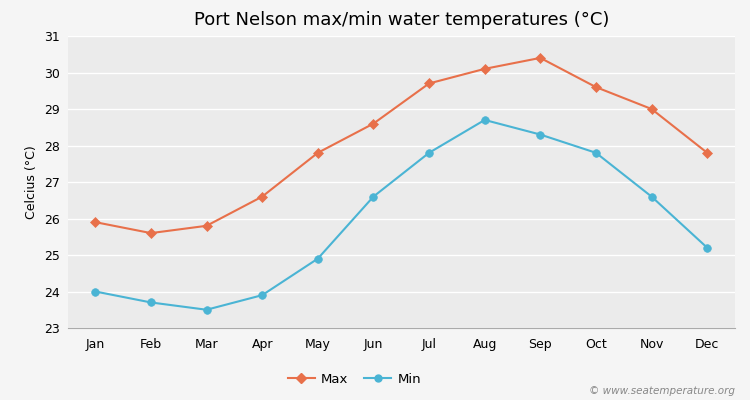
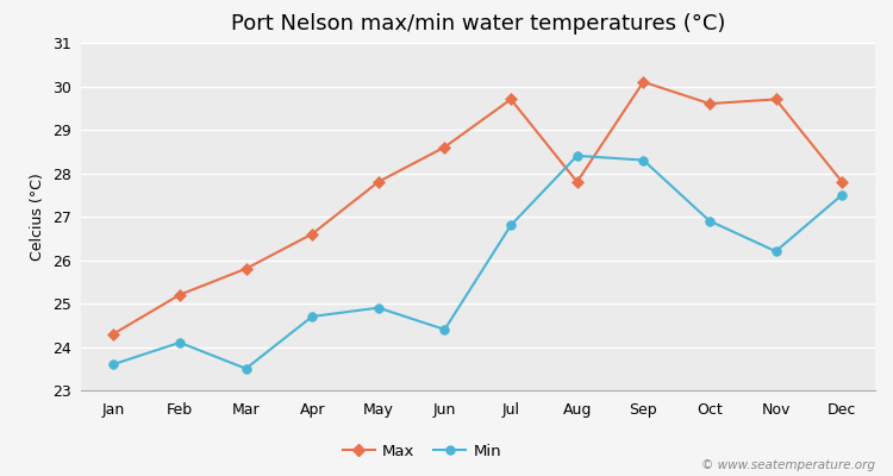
Max/Jan: 25.9 -> 24.3
Min/Jan: 24.0 -> 23.6
Max/Feb: 25.6 -> 25.2
Min/Feb: 23.7 -> 24.1
Min/Apr: 23.9 -> 24.7
Min/Jun: 26.6 -> 24.4
Min/Jul: 27.8 -> 26.8
Max/Aug: 30.1 -> 27.8
Min/Aug: 28.7 -> 28.4
Max/Sep: 30.4 -> 30.1
Min/Oct: 27.8 -> 26.9
Max/Nov: 29.0 -> 29.7
Min/Nov: 26.6 -> 26.2
Min/Dec: 25.2 -> 27.5
